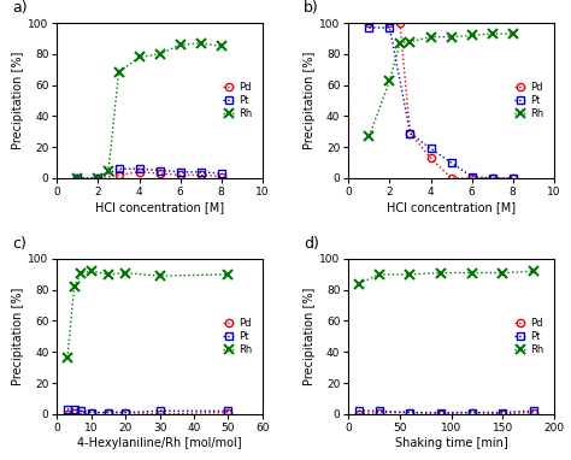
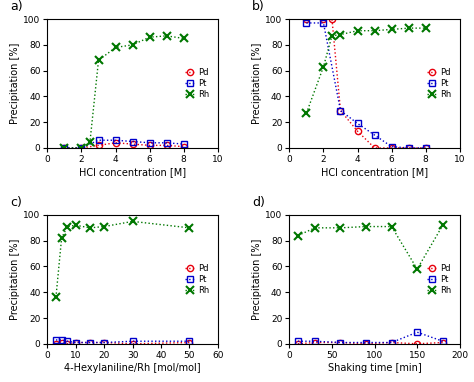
Rh/30: 89 -> 95
Pt/150: 1 -> 9
Rh/150: 91 -> 58
